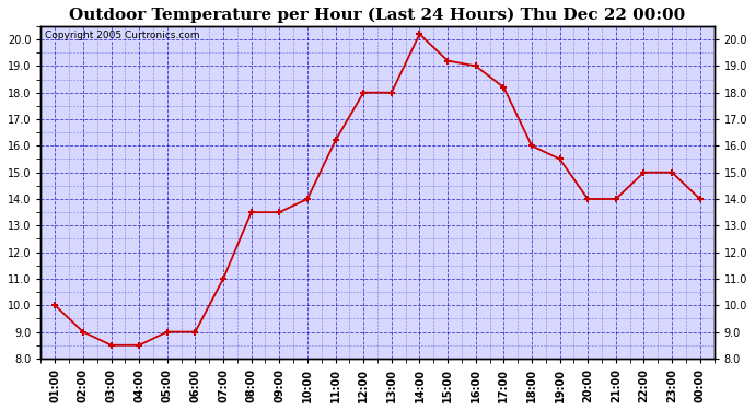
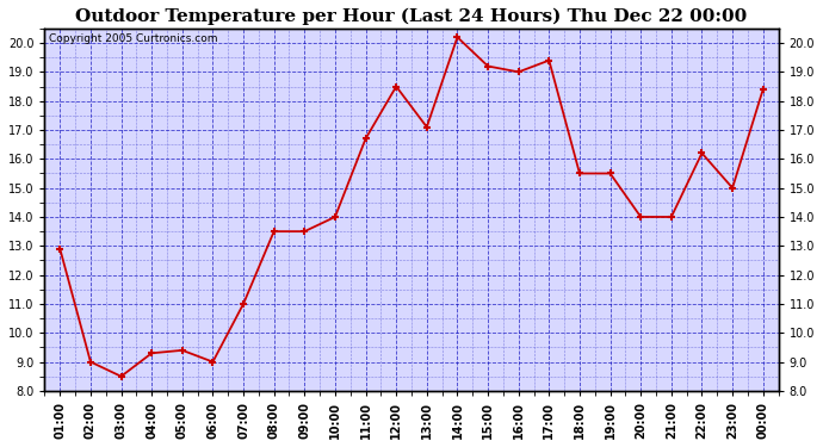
01:00: 10.0 -> 12.9
04:00: 8.5 -> 9.3
05:00: 9.0 -> 9.4
11:00: 16.2 -> 16.7
12:00: 18.0 -> 18.5
13:00: 18.0 -> 17.1
17:00: 18.2 -> 19.4
18:00: 16.0 -> 15.5
22:00: 15.0 -> 16.2
00:00: 14.0 -> 18.4
